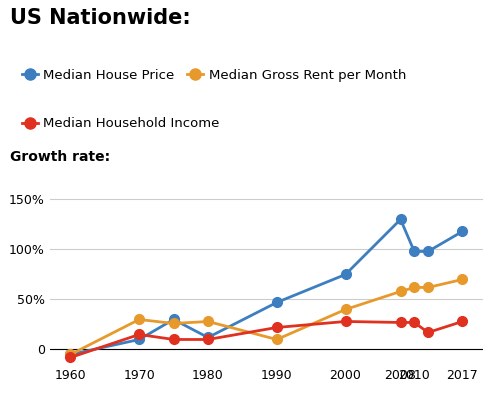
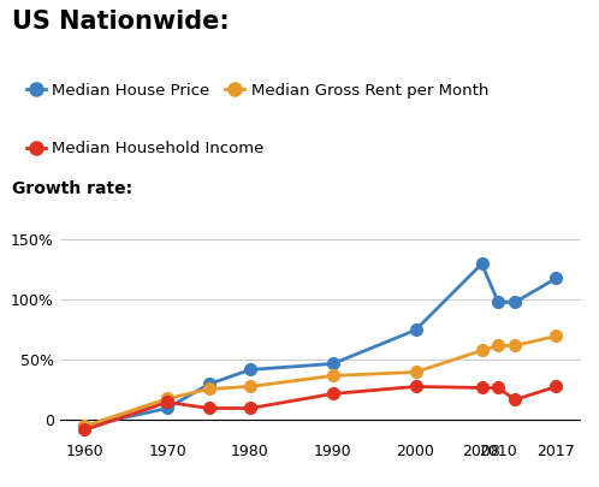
Median Gross Rent per Month/1970: 30% -> 18%
Median House Price/1980: 12% -> 42%
Median Gross Rent per Month/1990: 10% -> 37%
